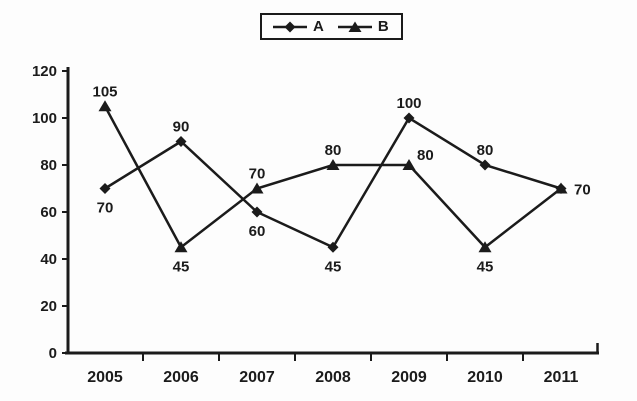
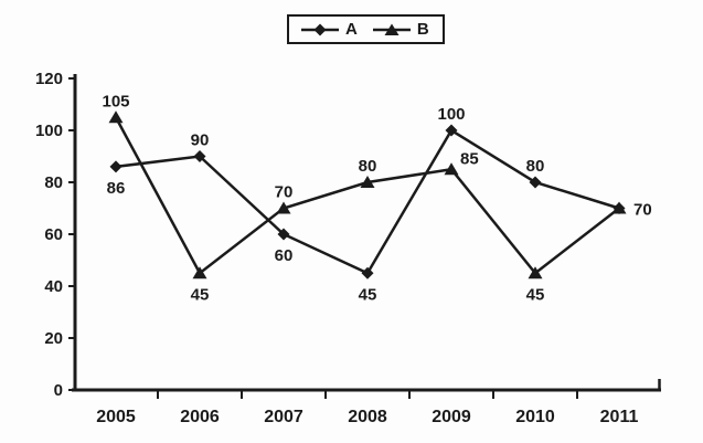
A/2005: 70 -> 86
B/2009: 80 -> 85
